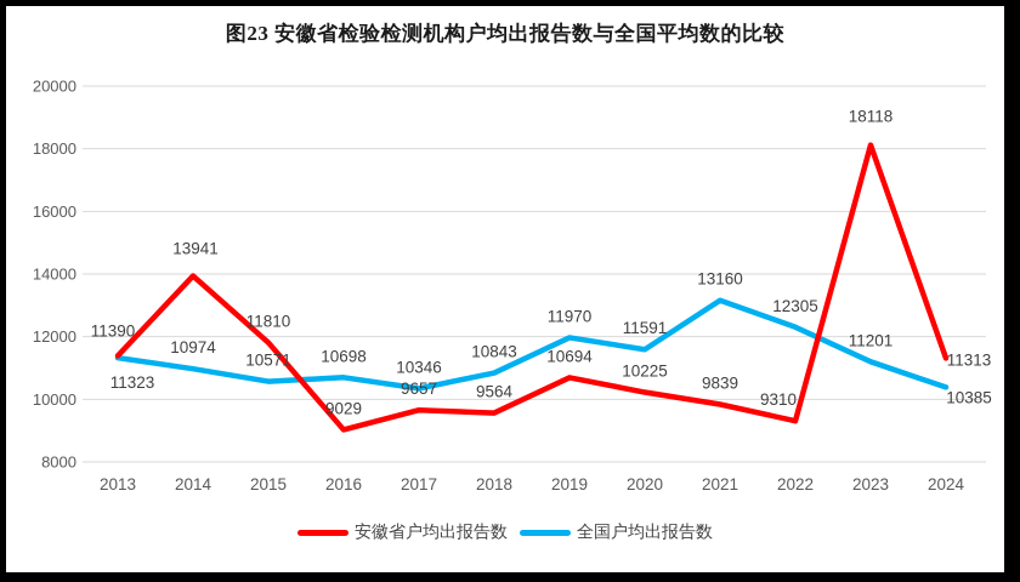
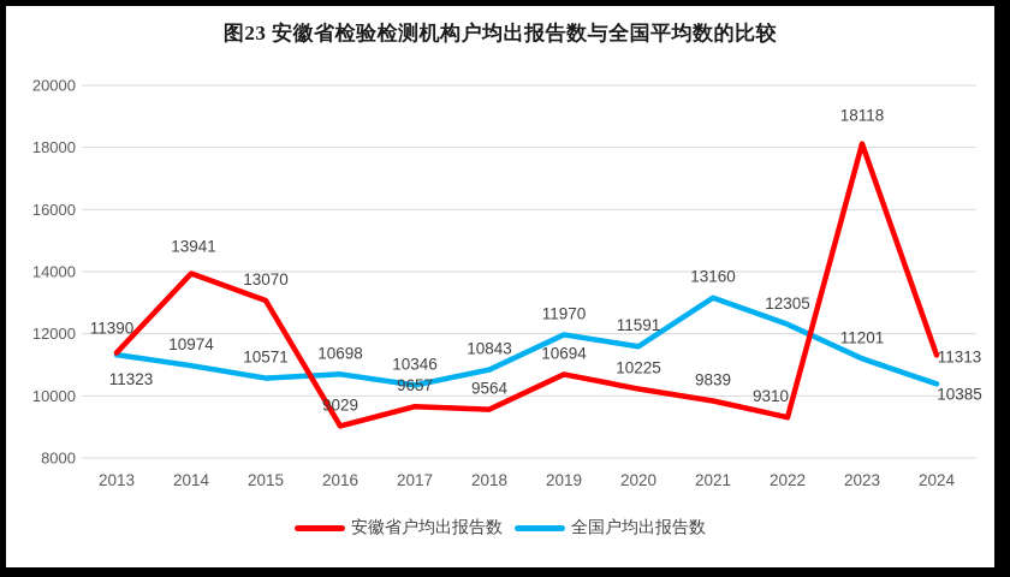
安徽省户均出报告数/2015: 11810 -> 13070
